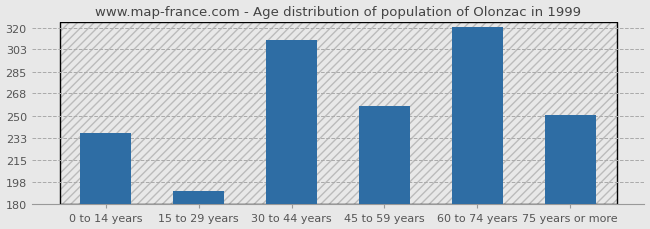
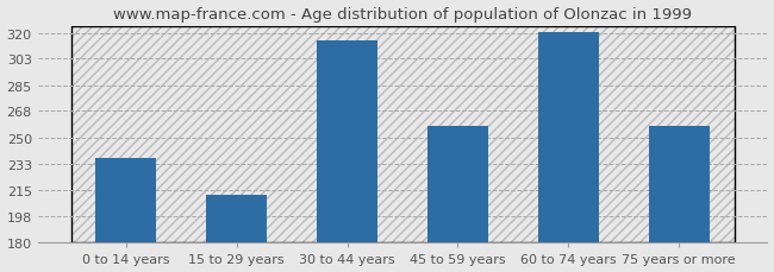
15 to 29 years: 191 -> 212
30 to 44 years: 310 -> 315
75 years or more: 251 -> 258
